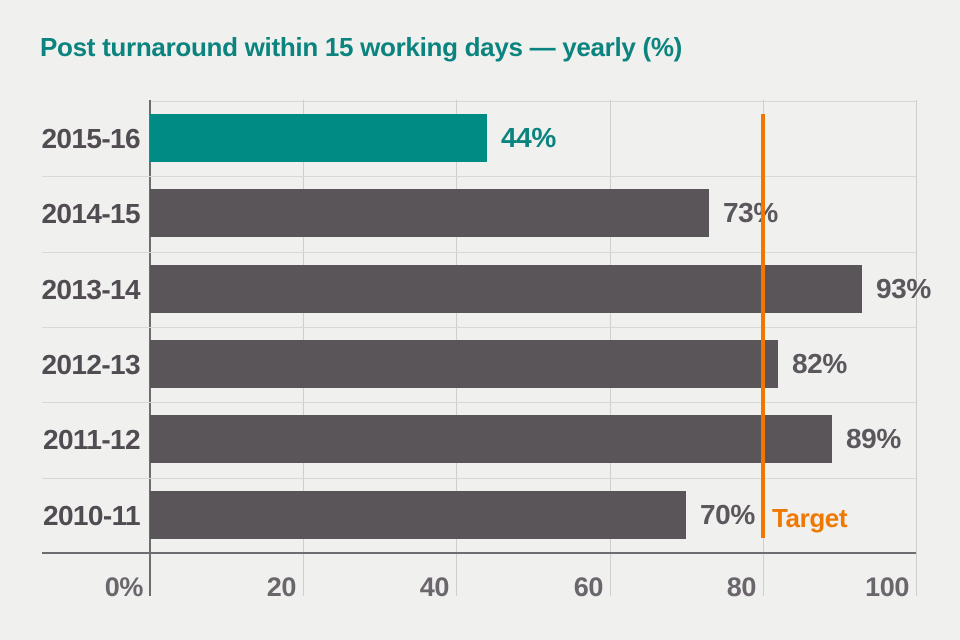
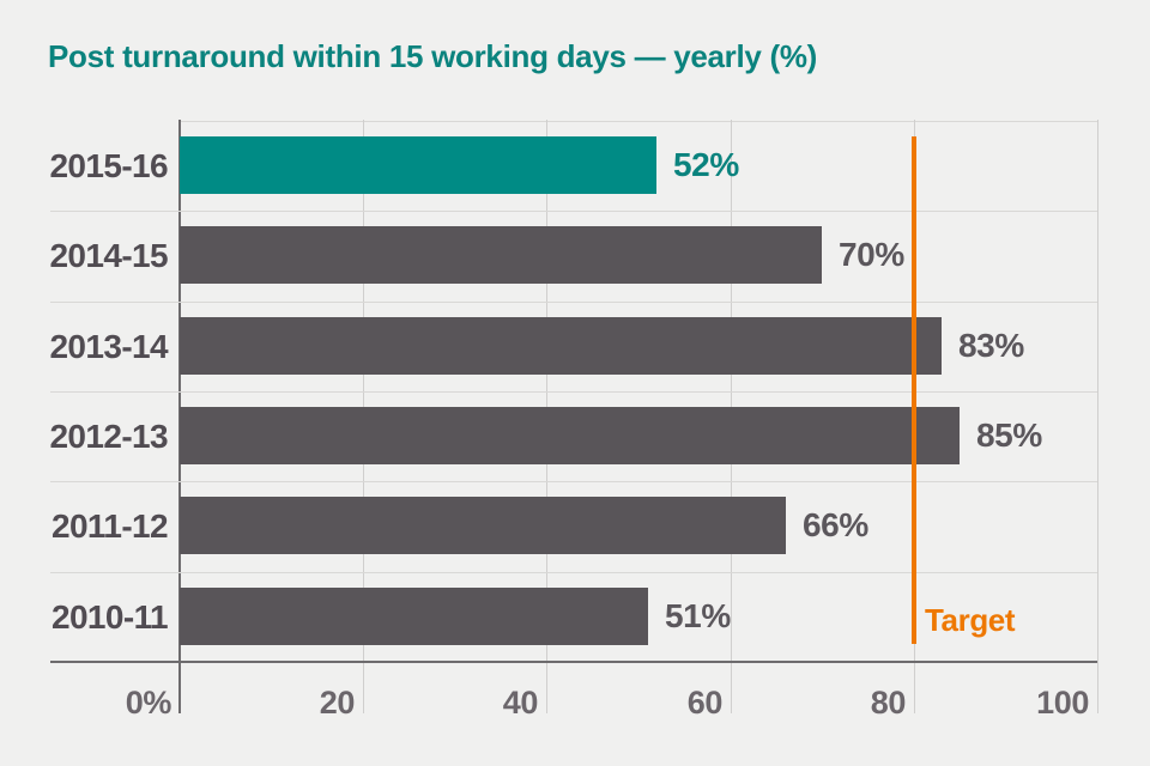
2015-16: 44% -> 52%
2014-15: 73% -> 70%
2013-14: 93% -> 83%
2012-13: 82% -> 85%
2011-12: 89% -> 66%
2010-11: 70% -> 51%
